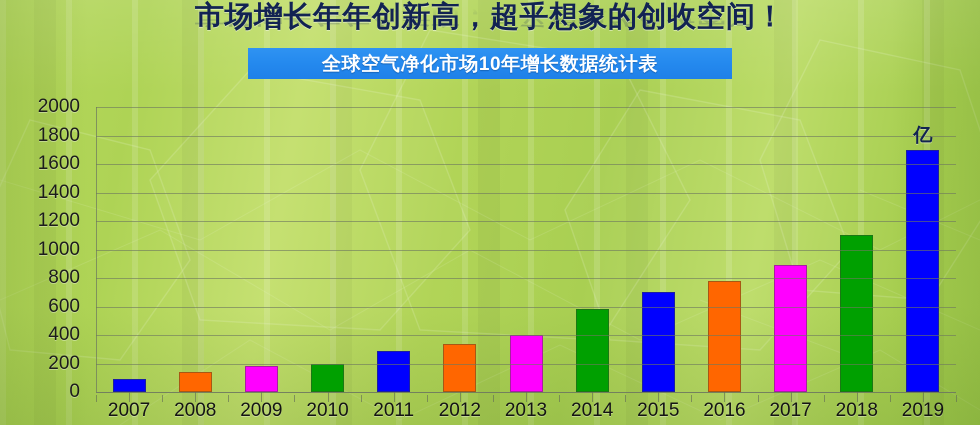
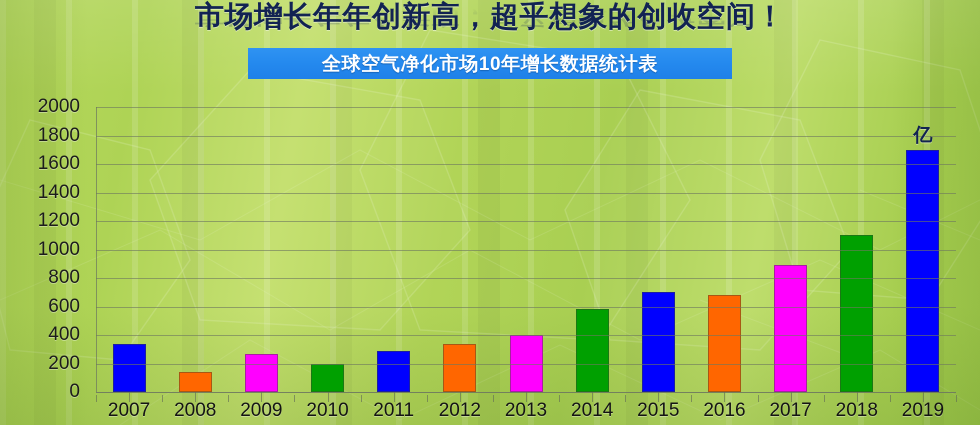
2007: 90 -> 340
2009: 180 -> 270
2016: 780 -> 680
